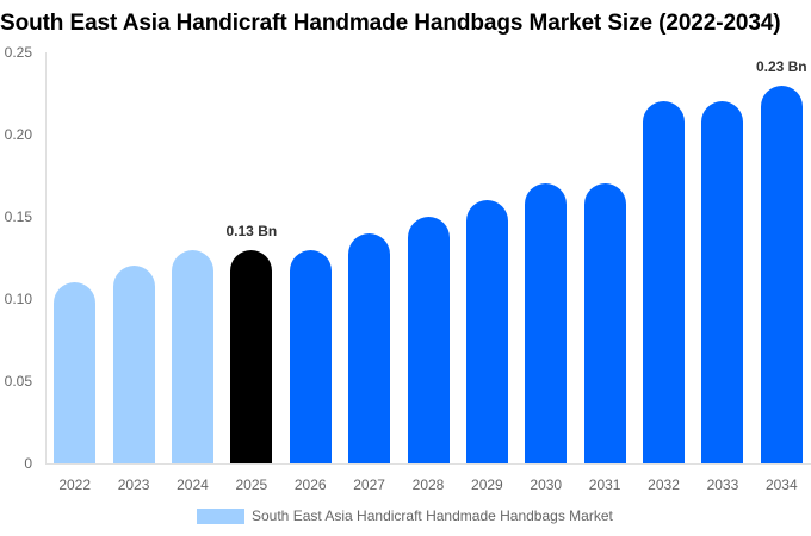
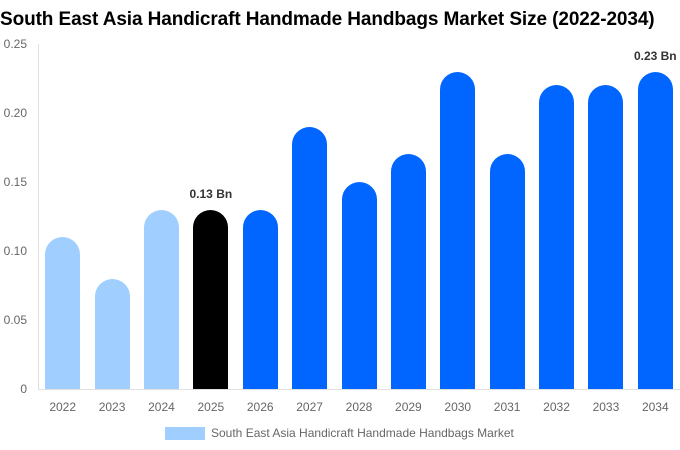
2023: 0.12 -> 0.08
2027: 0.14 -> 0.19
2029: 0.16 -> 0.17
2030: 0.17 -> 0.23
